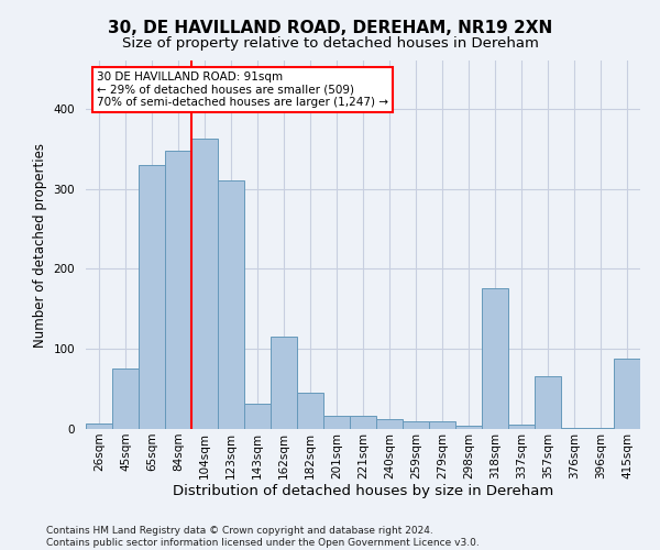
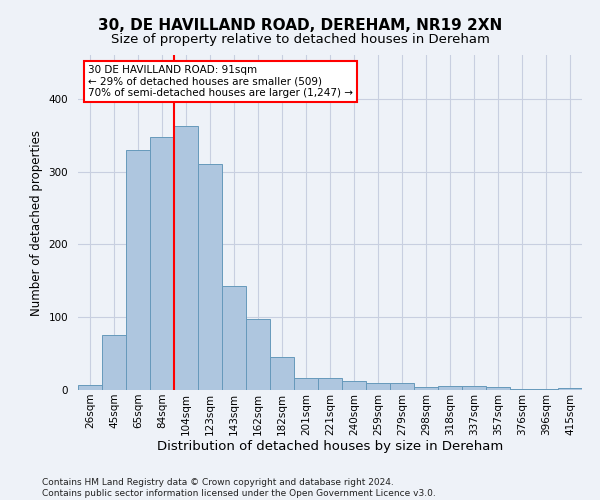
143sqm: 32 -> 143
162sqm: 116 -> 97
318sqm: 176 -> 6
357sqm: 66 -> 4
415sqm: 88 -> 3
